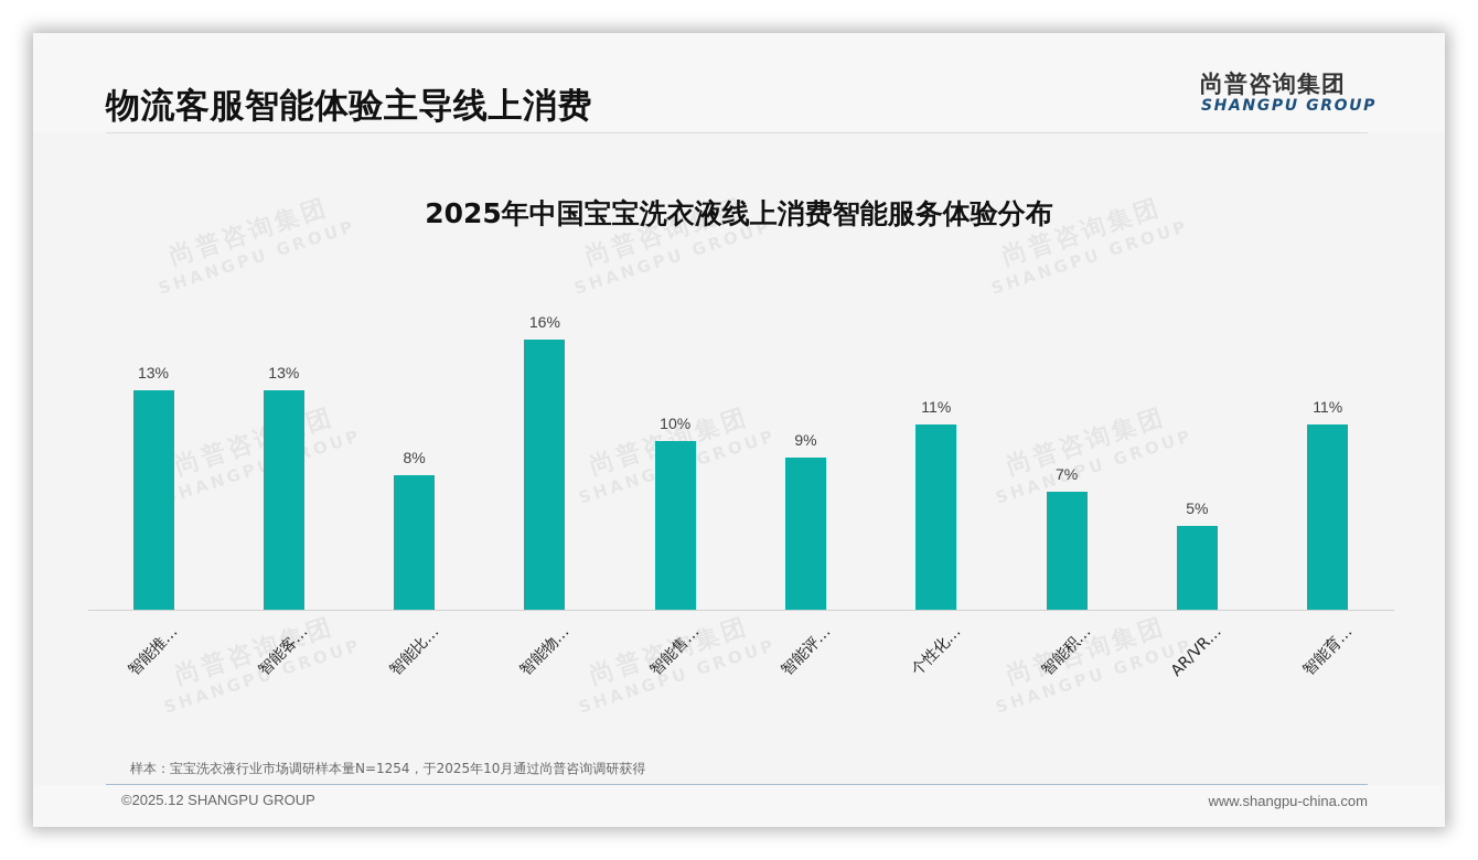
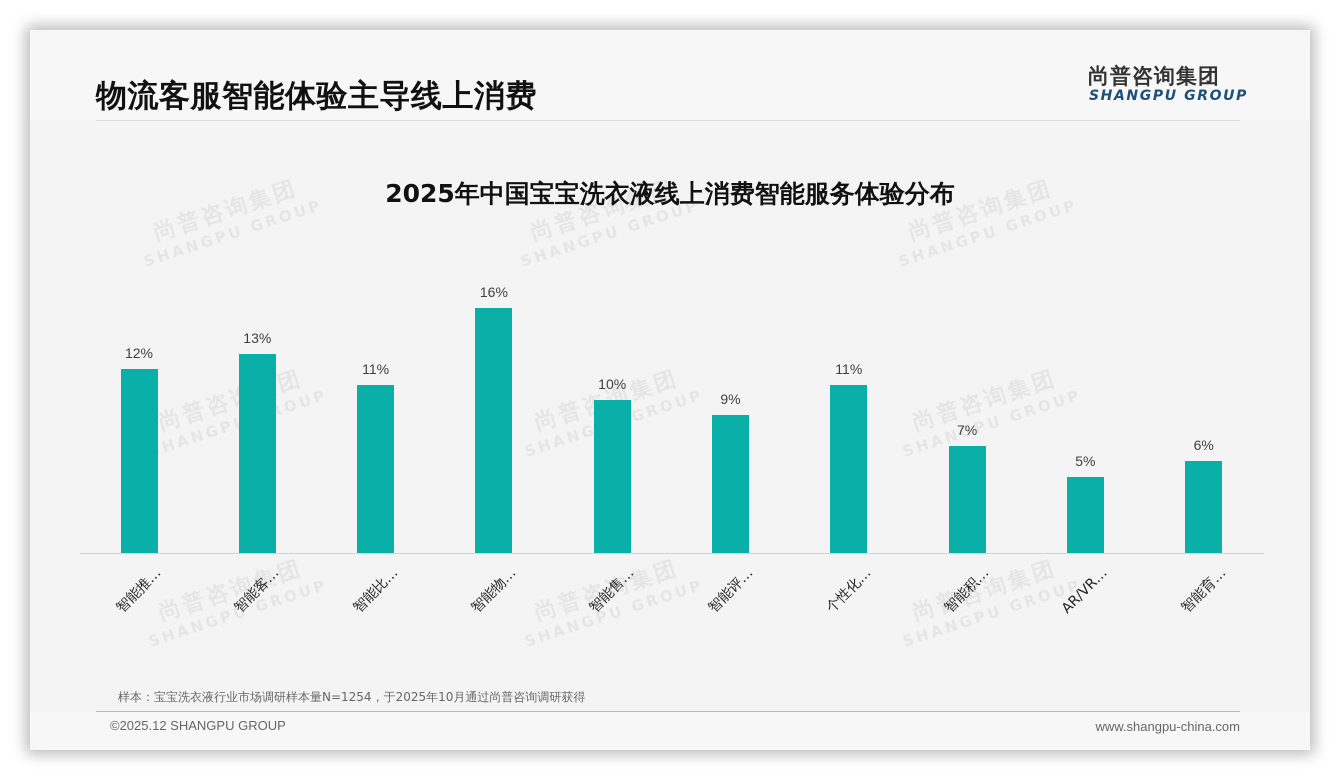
智能推…: 13% -> 12%
智能比…: 8% -> 11%
智能育…: 11% -> 6%
